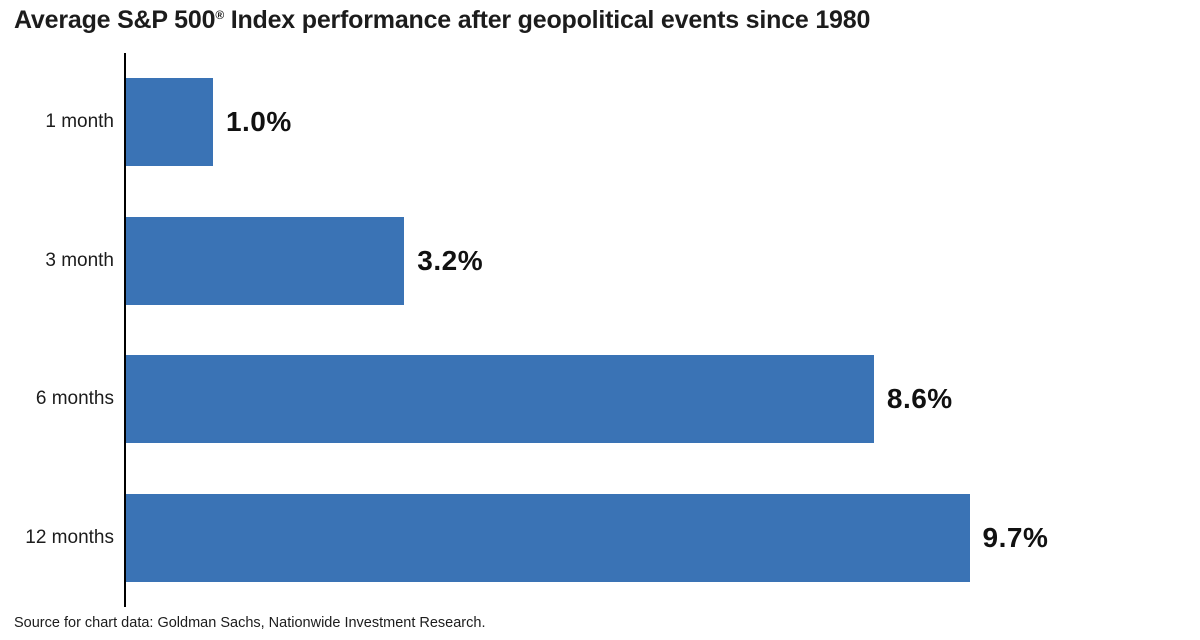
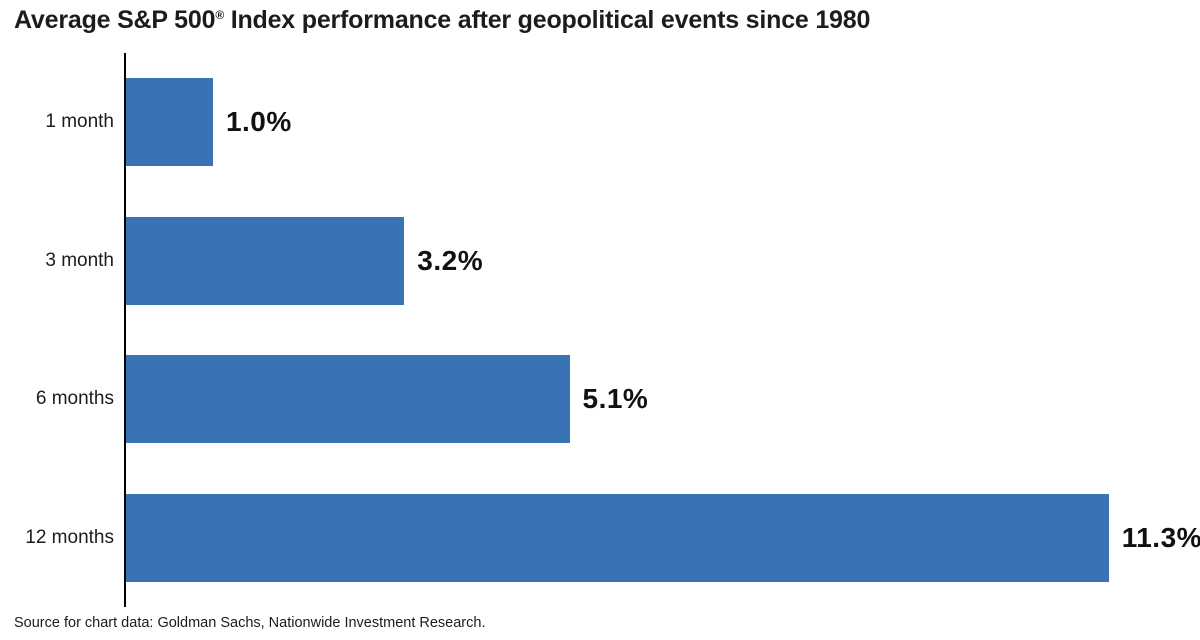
6 months: 8.6% -> 5.1%
12 months: 9.7% -> 11.3%
